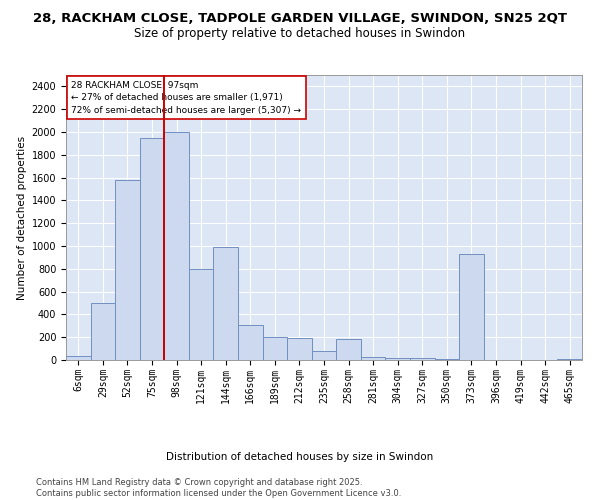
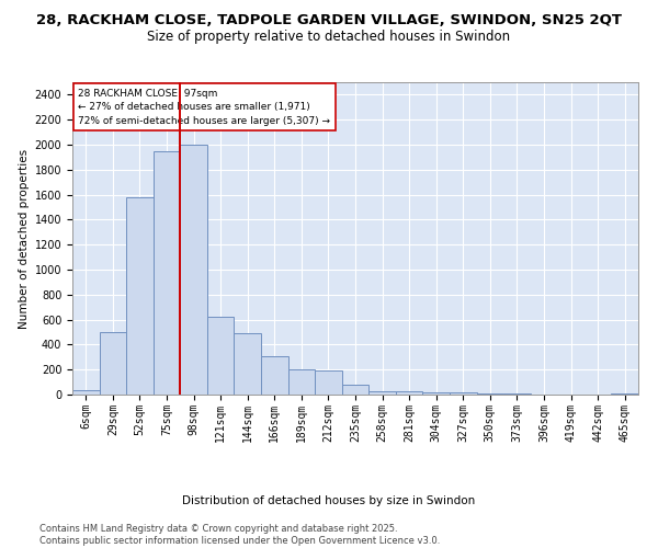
121sqm: 800 -> 620
144sqm: 990 -> 490
258sqm: 180 -> 20
373sqm: 930 -> 10
